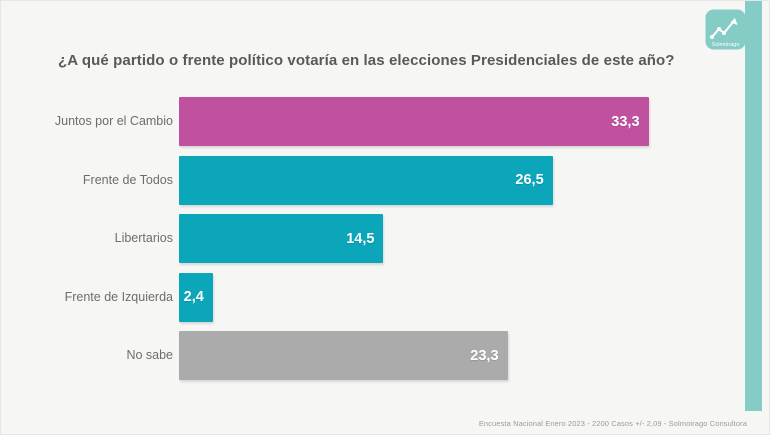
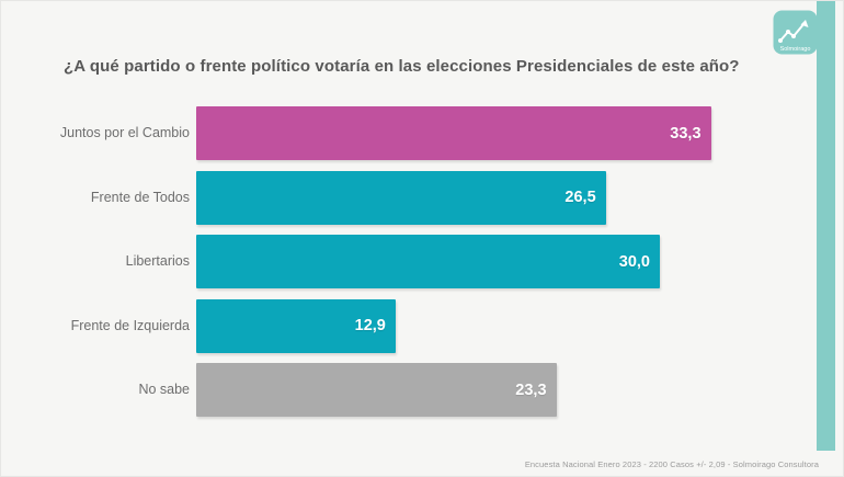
Libertarios: 14,5 -> 30,0
Frente de Izquierda: 2,4 -> 12,9
